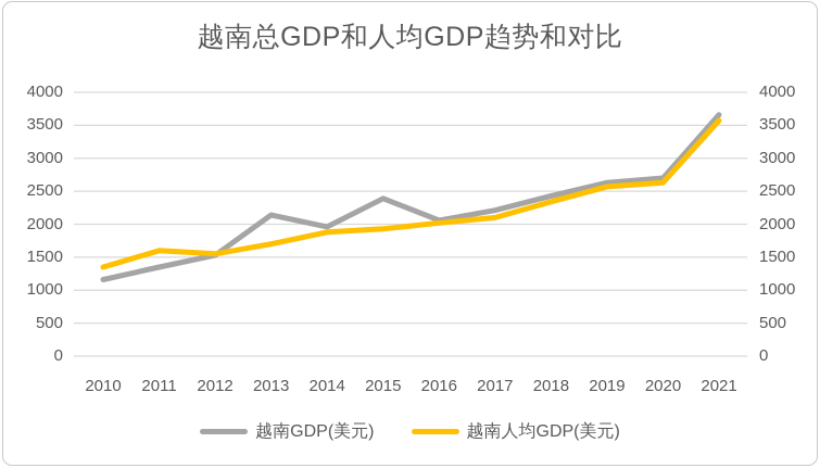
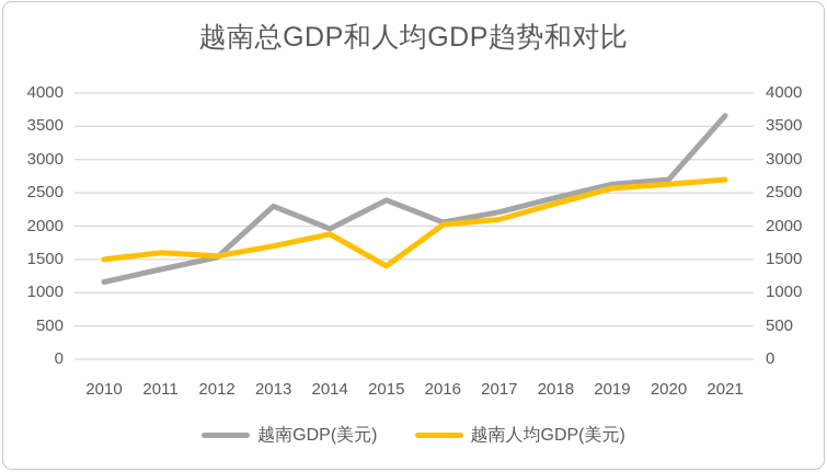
越南人均GDP(美元)/2010: 1400 -> 1500
越南GDP(美元)/2013: 2100 -> 2300
越南人均GDP(美元)/2015: 1900 -> 1400
越南人均GDP(美元)/2021: 3600 -> 2700
